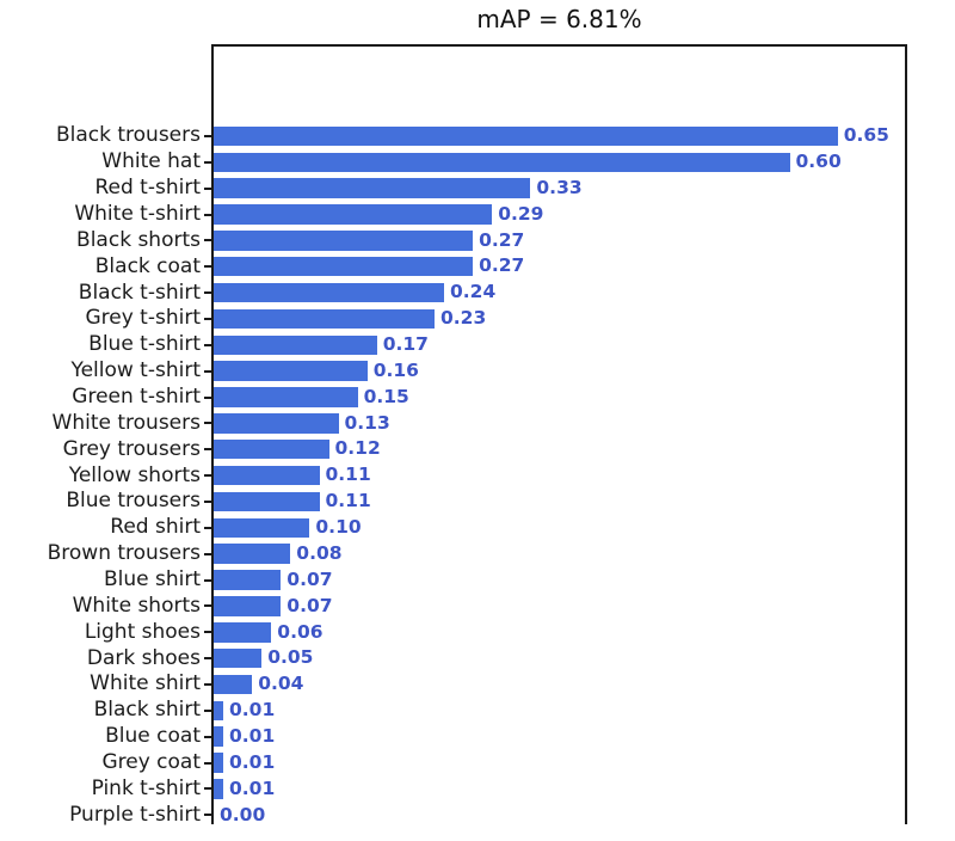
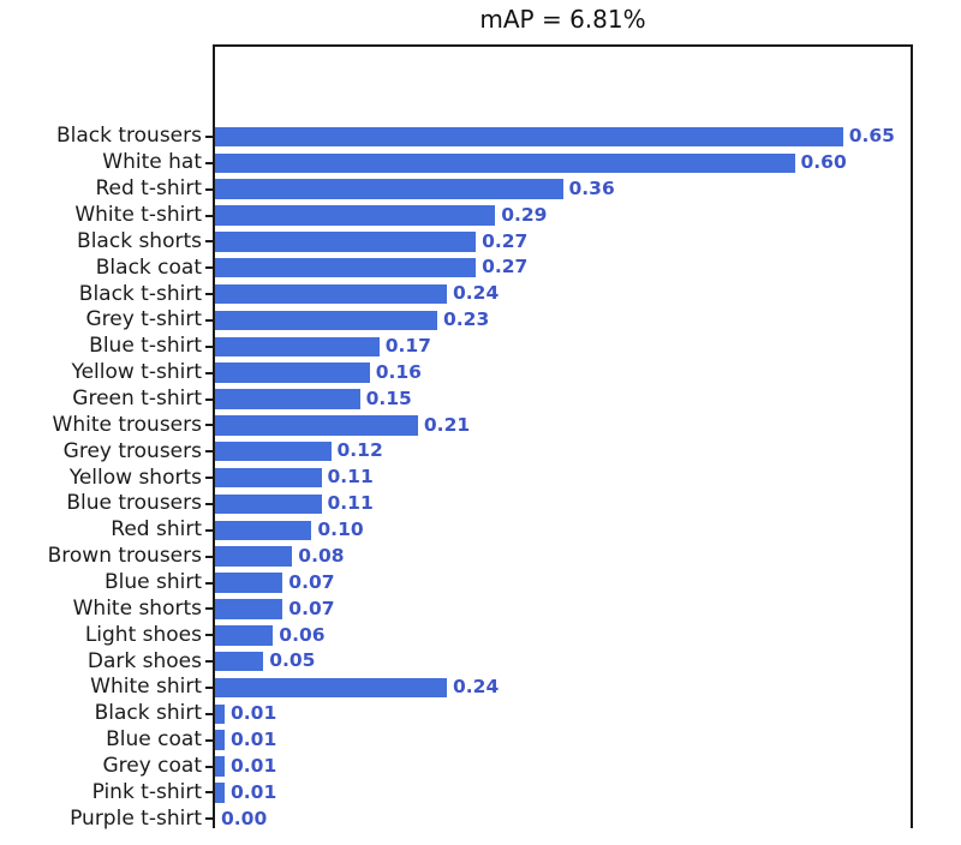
Red t-shirt: 0.33 -> 0.36
White trousers: 0.13 -> 0.21
White shirt: 0.04 -> 0.24
